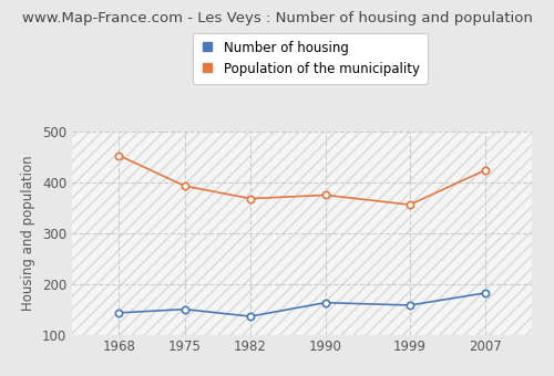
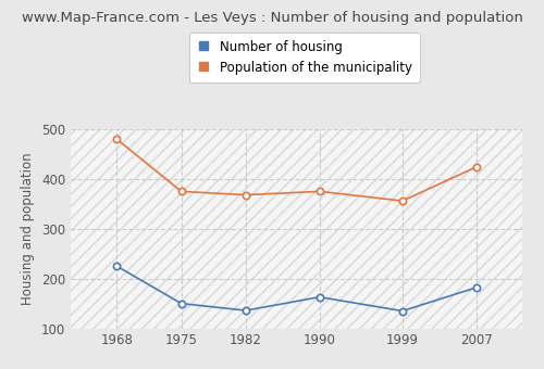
Number of housing/1968: 143 -> 225
Population of the municipality/1968: 453 -> 480
Population of the municipality/1975: 393 -> 375
Number of housing/1999: 158 -> 135
